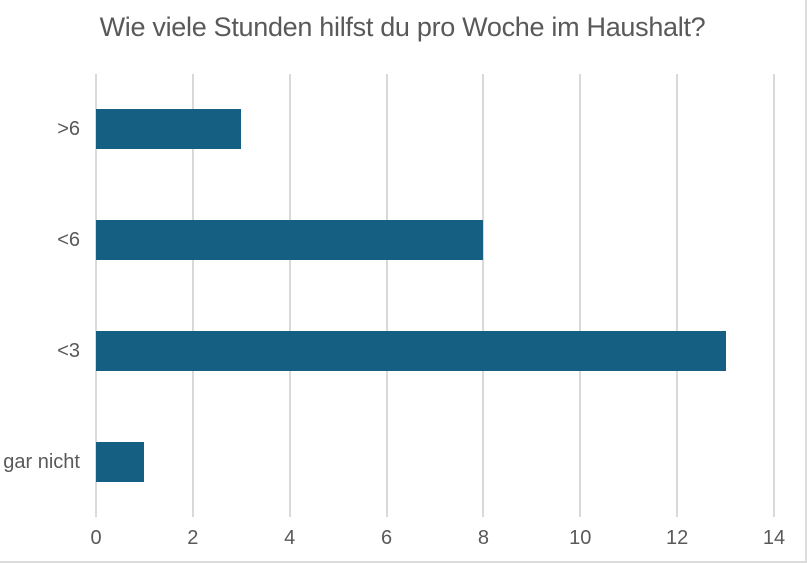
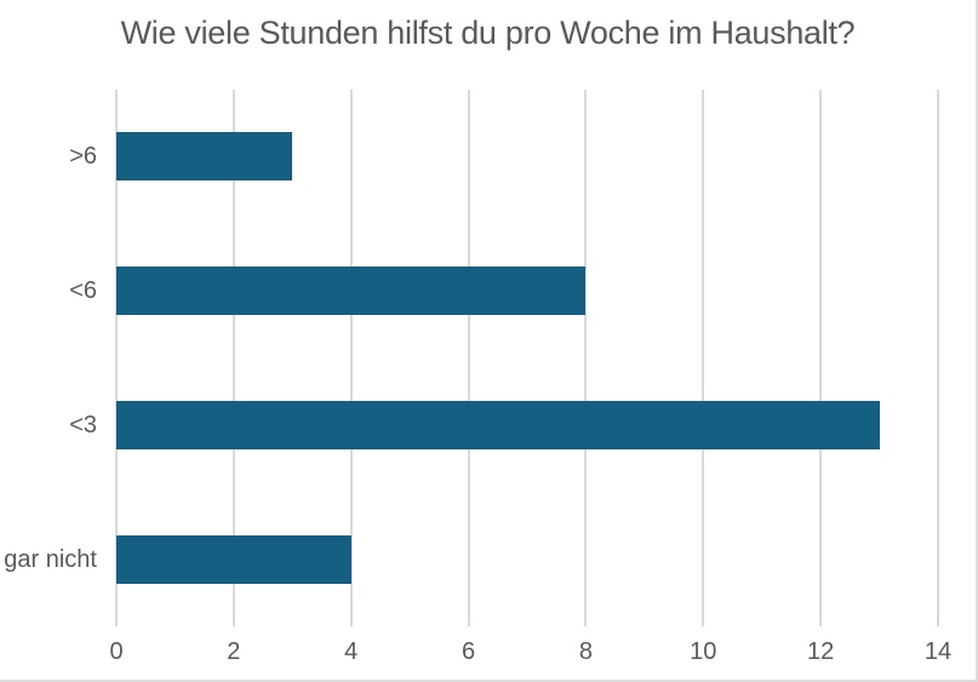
gar nicht: 1 -> 4
